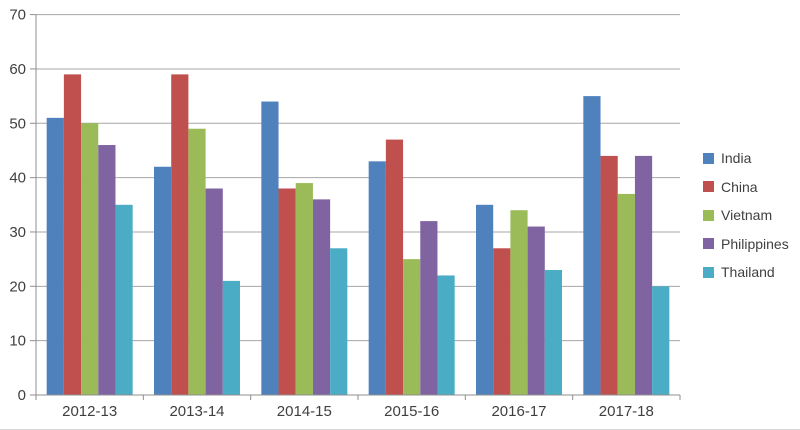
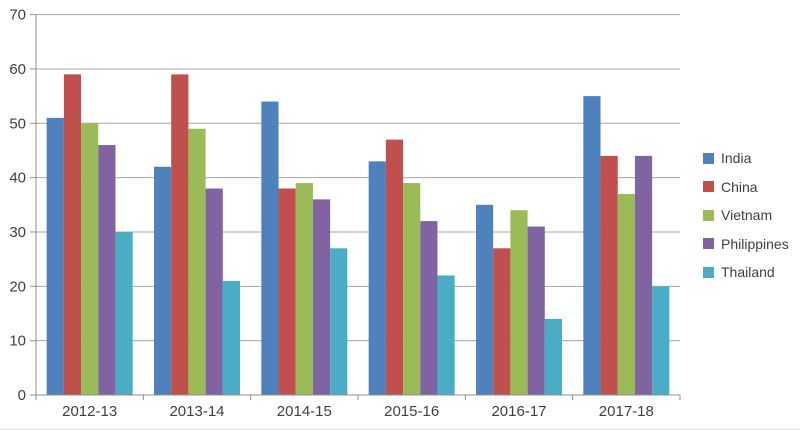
Thailand/2012-13: 35 -> 30
Vietnam/2015-16: 25 -> 39
Thailand/2016-17: 23 -> 14
